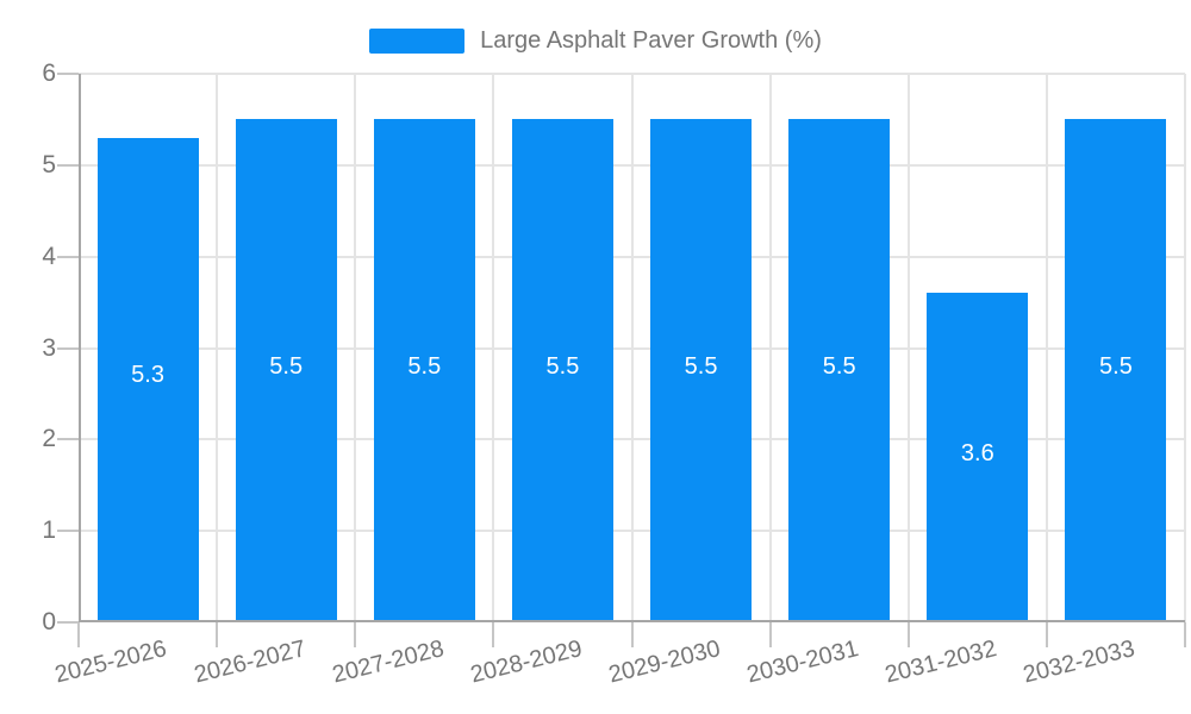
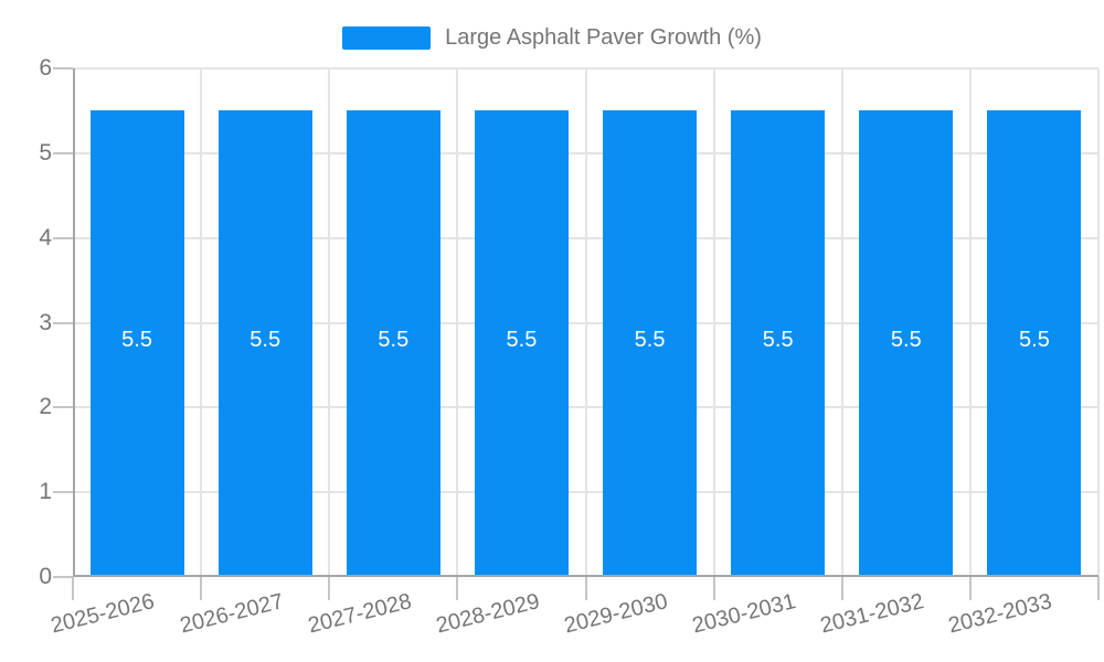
2025-2026: 5.3 -> 5.5
2031-2032: 3.6 -> 5.5
